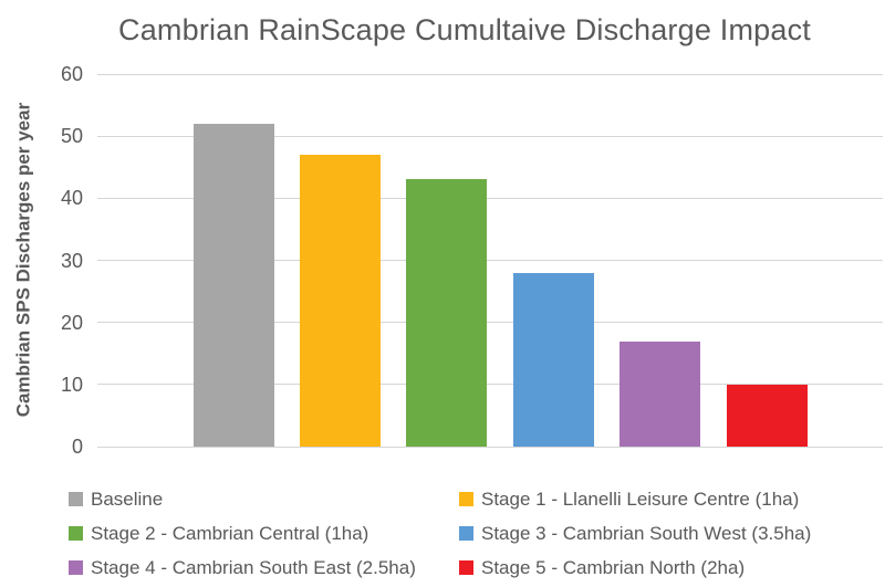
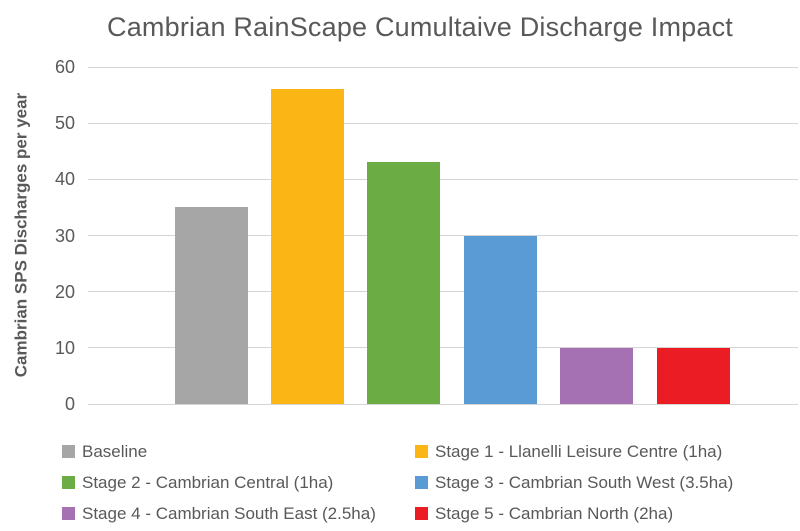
Baseline: 52 -> 35
Stage 1 - Llanelli Leisure Centre (1ha): 47 -> 56
Stage 3 - Cambrian South West (3.5ha): 28 -> 30
Stage 4 - Cambrian South East (2.5ha): 17 -> 10
